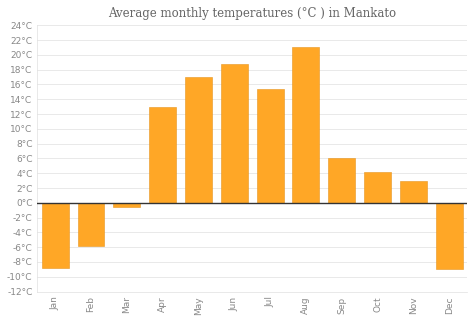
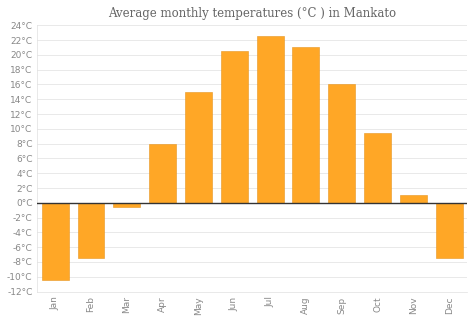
Jan: -8.8°C -> -10.5°C
Feb: -5.8°C -> -7.5°C
Apr: 13.0°C -> 8.0°C
May: 17.0°C -> 15.0°C
Jun: 18.8°C -> 20.5°C
Jul: 15.4°C -> 22.5°C
Sep: 6.0°C -> 16.0°C
Oct: 4.2°C -> 9.5°C
Nov: 3.0°C -> 1.0°C
Dec: -9.0°C -> -7.5°C
